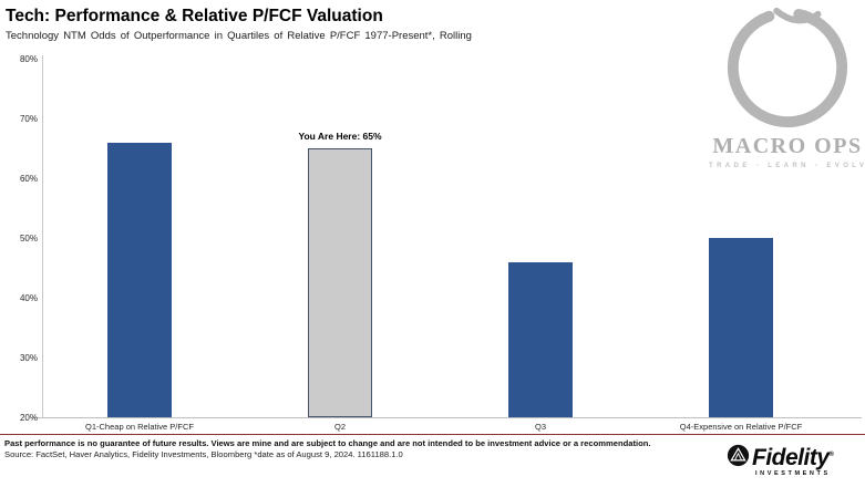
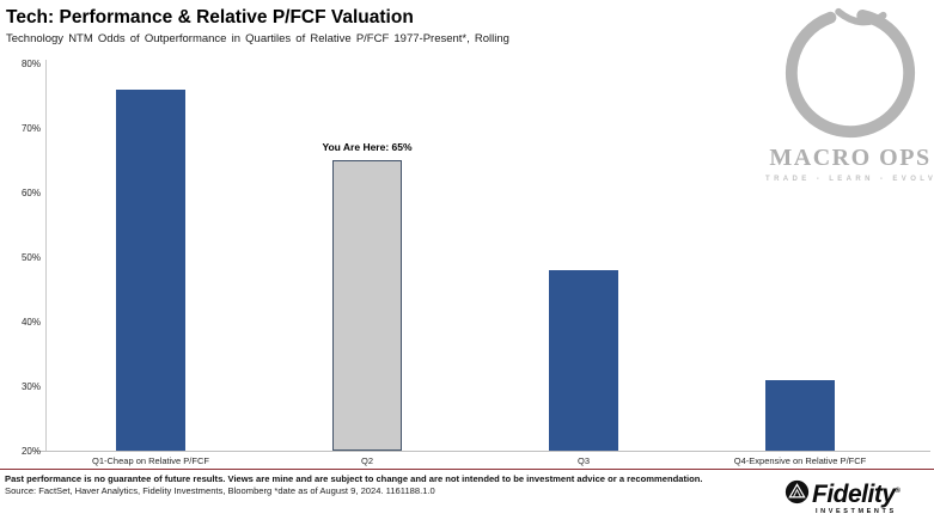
Q1-Cheap on Relative P/FCF: 66% -> 76%
Q3: 46% -> 48%
Q4-Expensive on Relative P/FCF: 50% -> 31%
